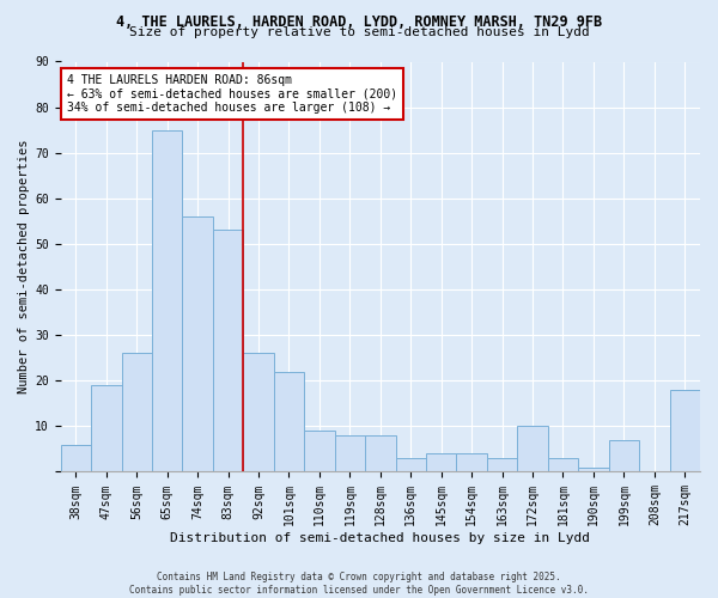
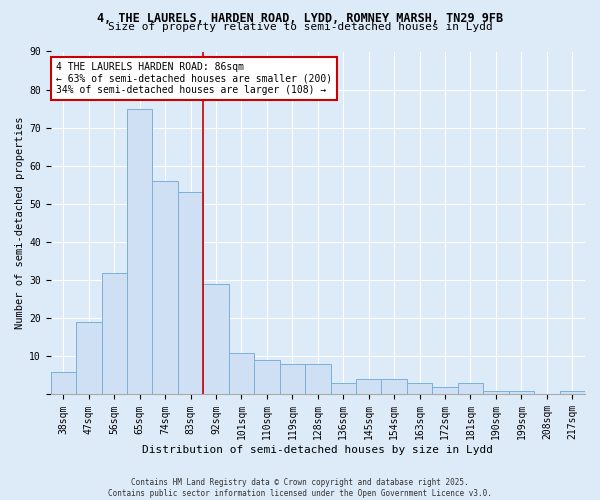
56sqm: 26 -> 32
92sqm: 26 -> 29
101sqm: 22 -> 11
172sqm: 10 -> 2
199sqm: 7 -> 1
217sqm: 18 -> 1
